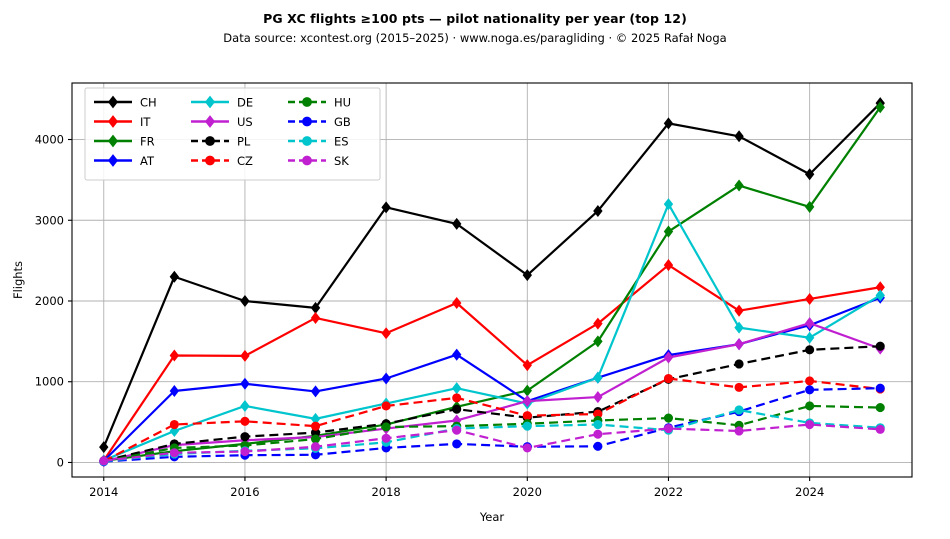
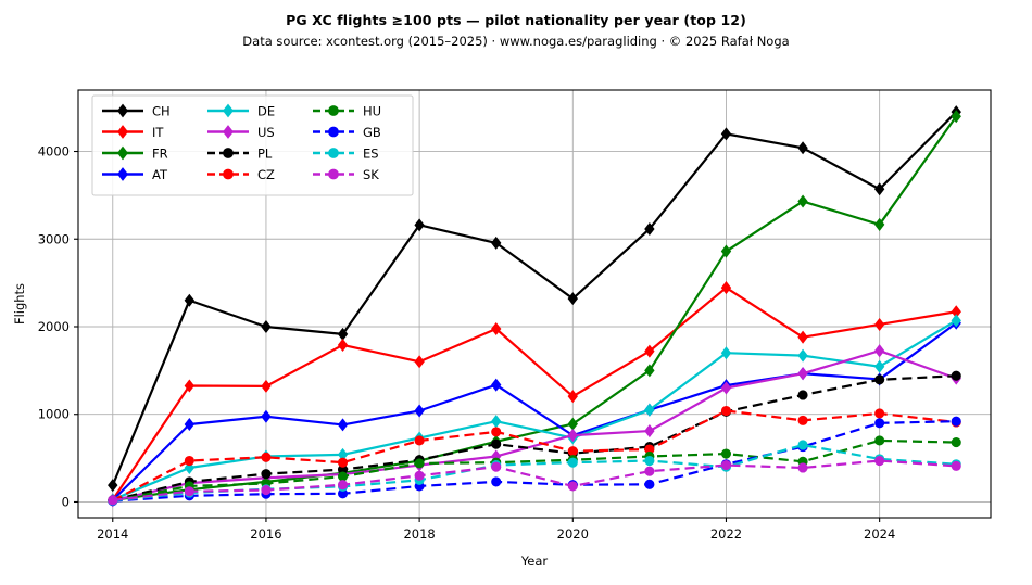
DE/2016: 700 -> 500
DE/2022: 3200 -> 1700
AT/2024: 1700 -> 1400
